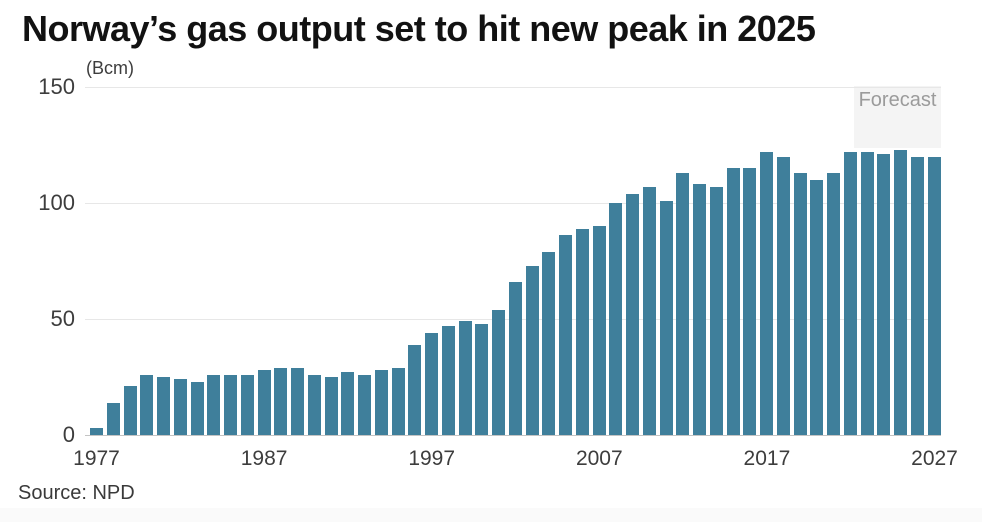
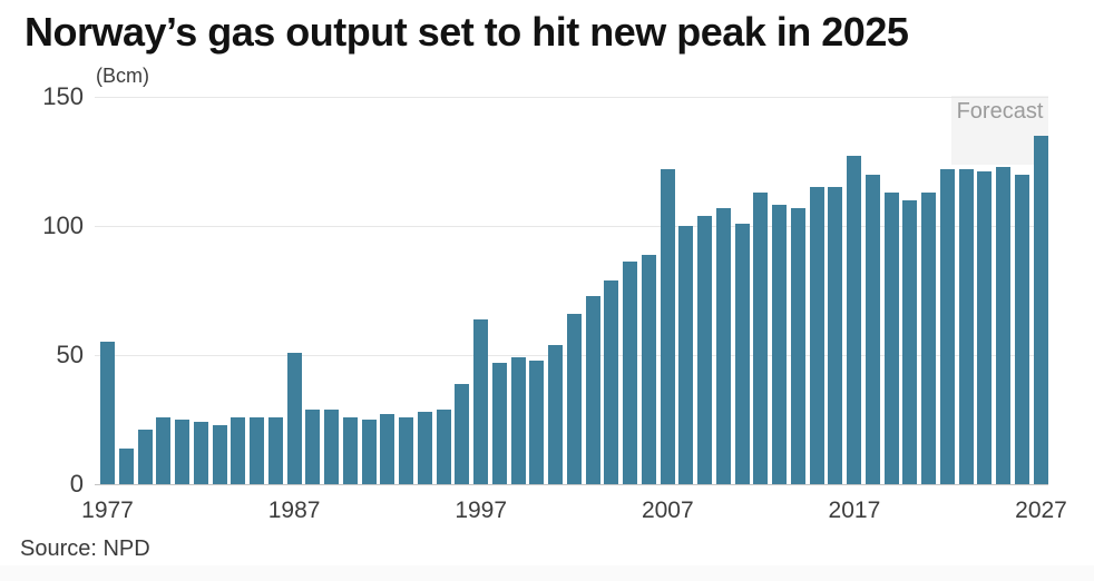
1977: 3 -> 55
1987: 28 -> 51
1997: 44 -> 64
2007: 90 -> 122
2017: 122 -> 127
2027: 120 -> 135
